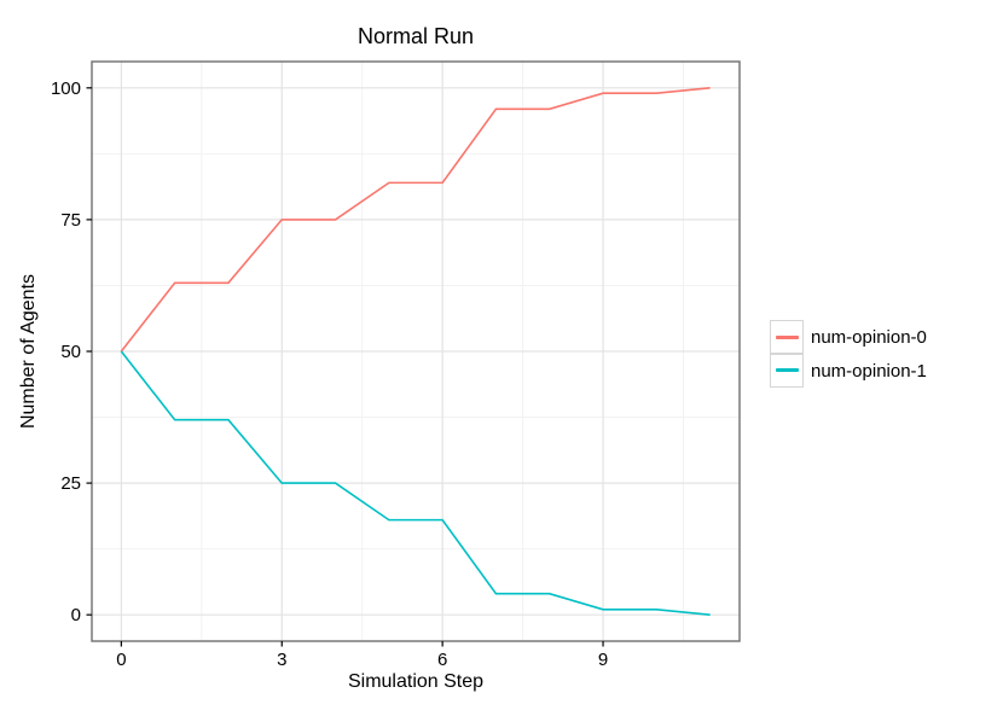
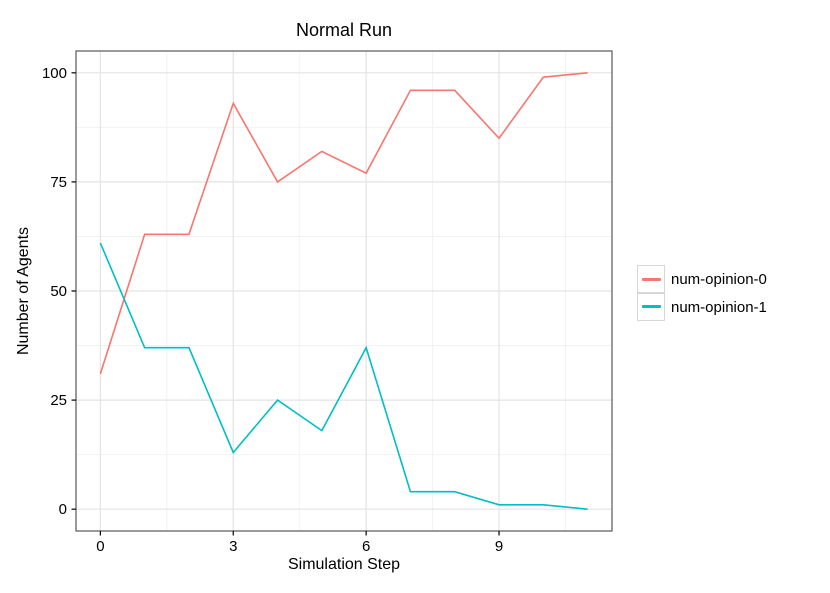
num-opinion-0/0: 50 -> 31
num-opinion-1/0: 50 -> 61
num-opinion-0/3: 75 -> 93
num-opinion-1/3: 25 -> 13
num-opinion-0/6: 82 -> 77
num-opinion-1/6: 18 -> 37
num-opinion-0/9: 99 -> 85
